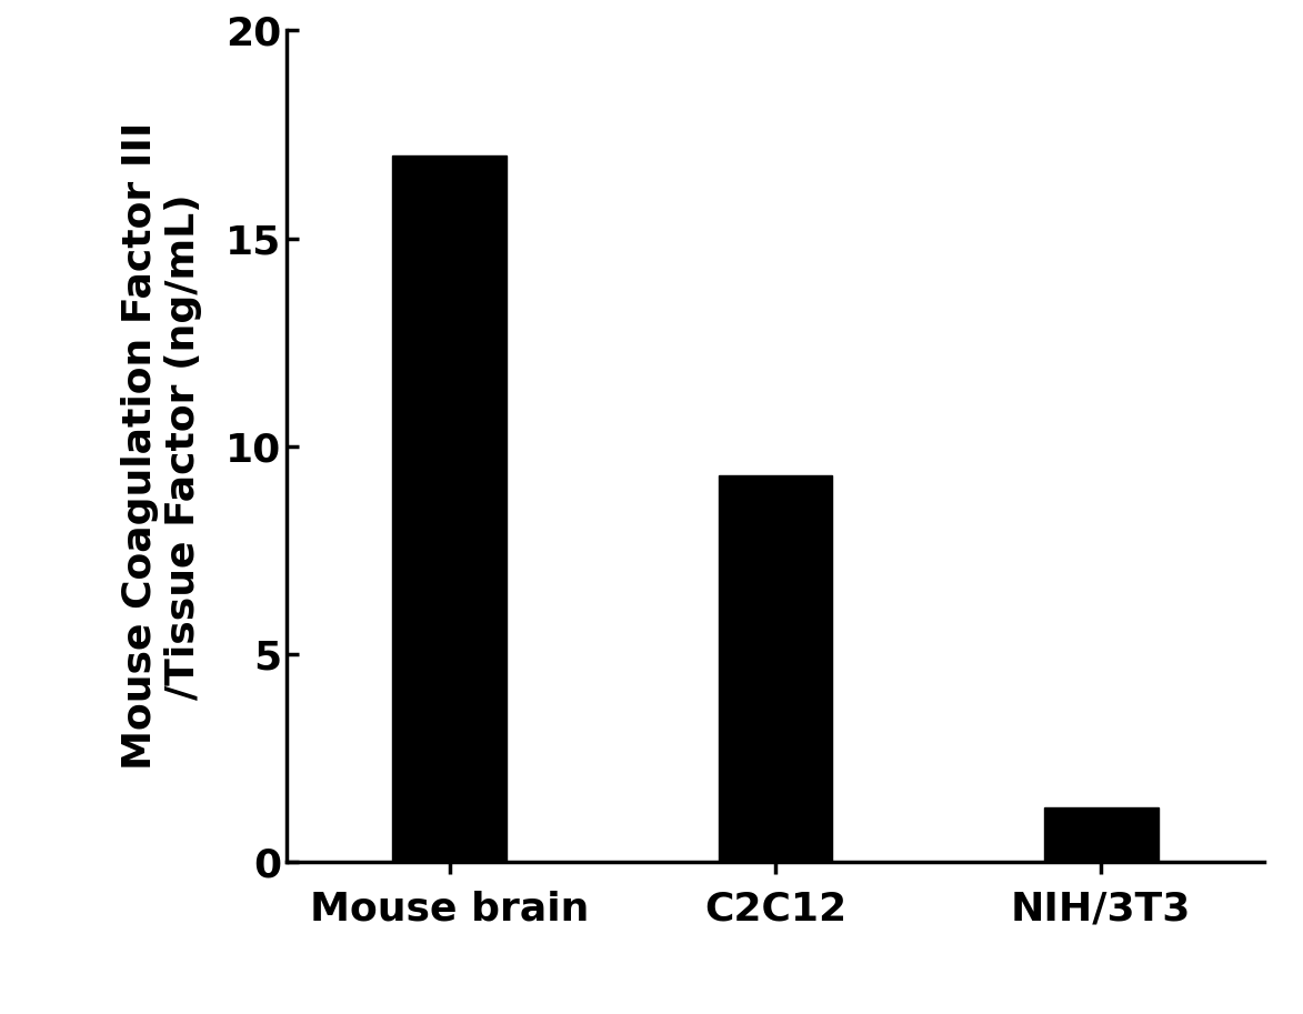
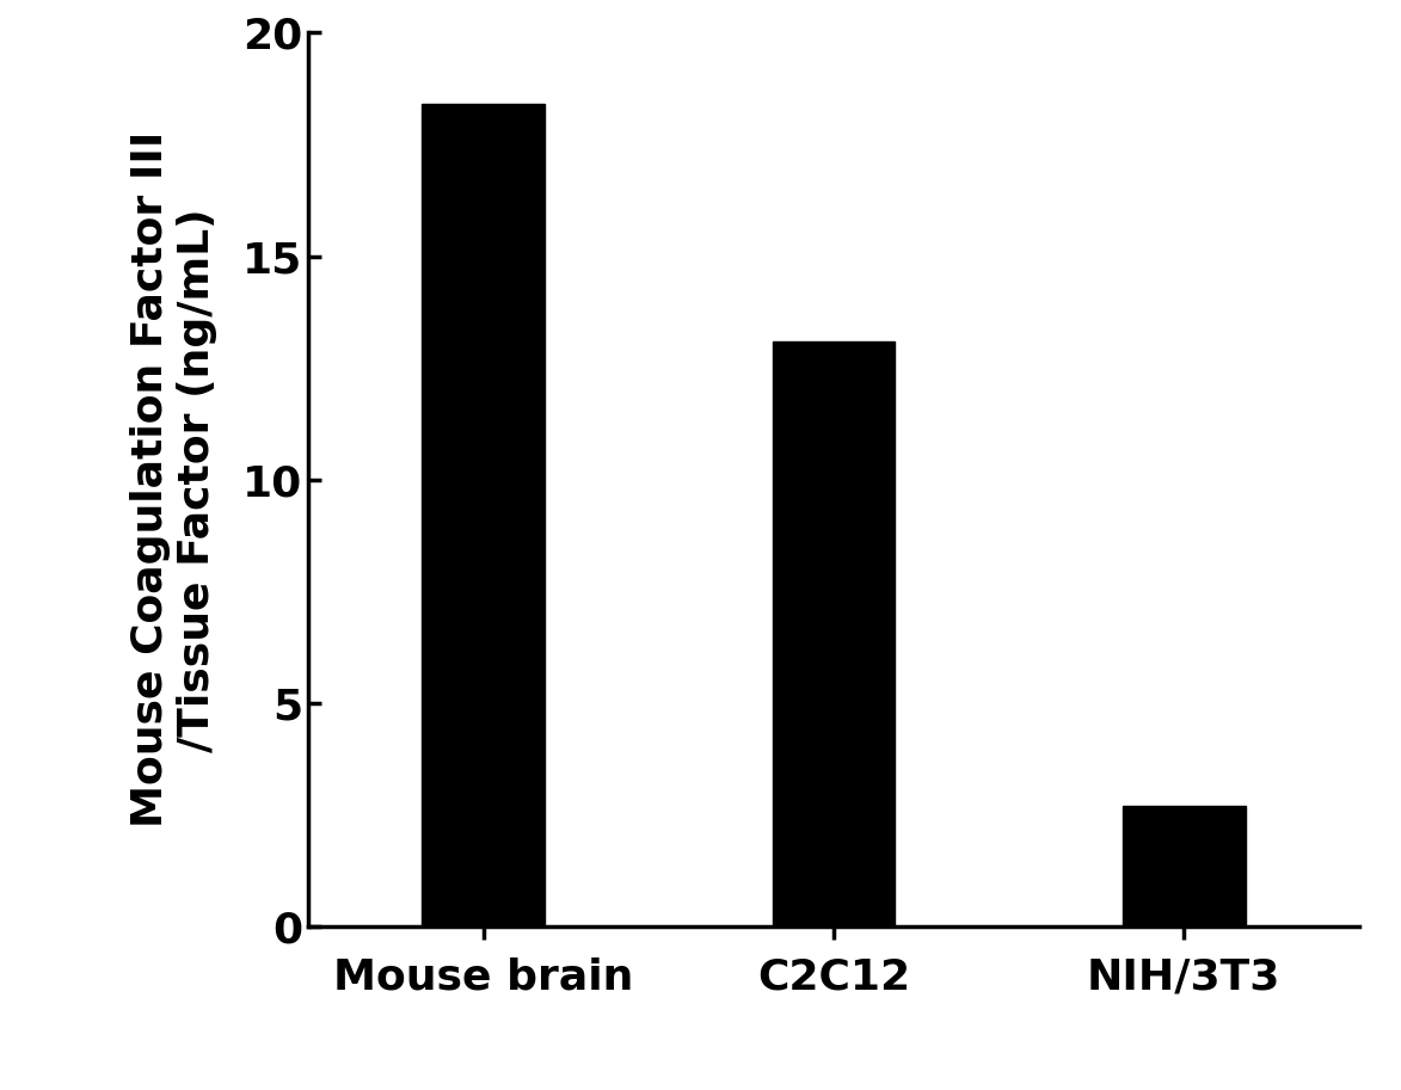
Mouse brain: 17.0 -> 18.4
C2C12: 9.3 -> 13.1
NIH/3T3: 1.3 -> 2.7
